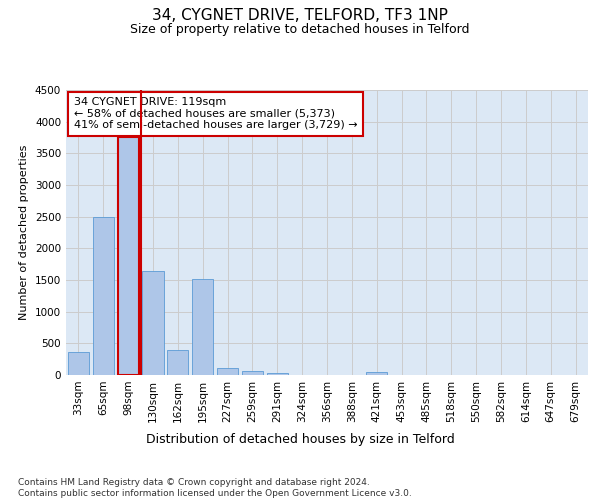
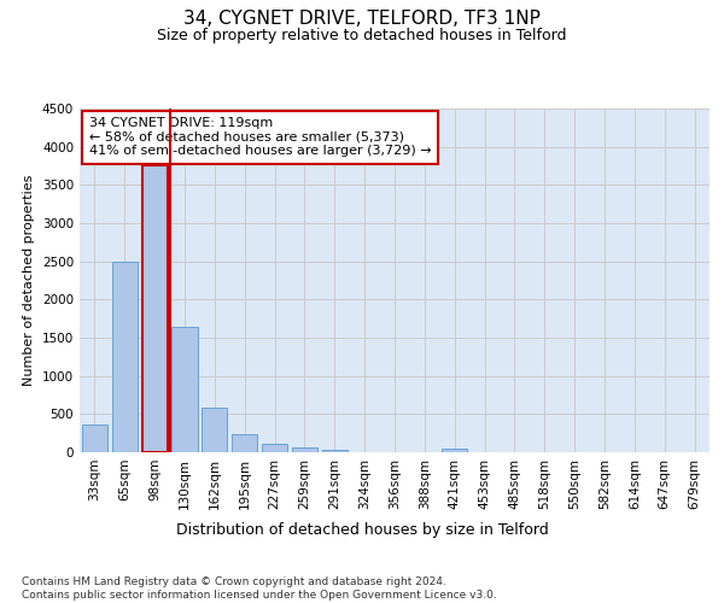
162sqm: 400 -> 580
195sqm: 1520 -> 230
